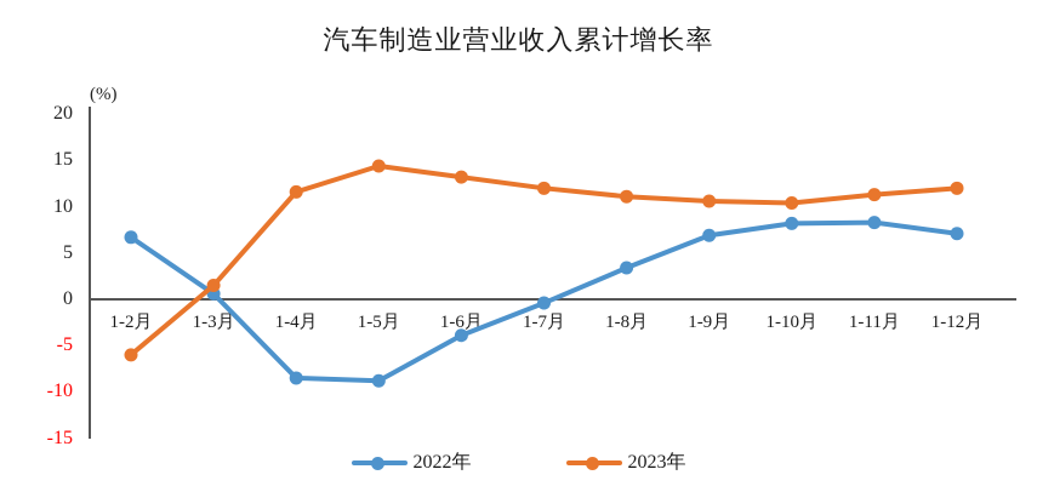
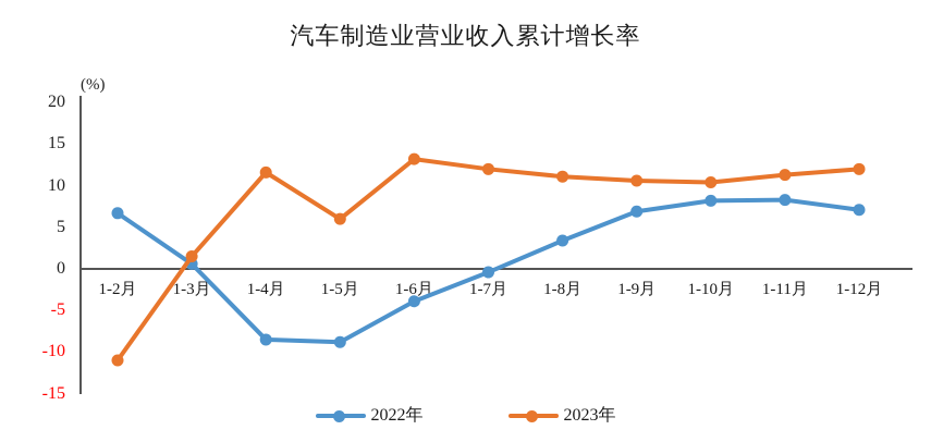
2023年/1-2月: -6 -> -11
2023年/1-5月: 14 -> 6
